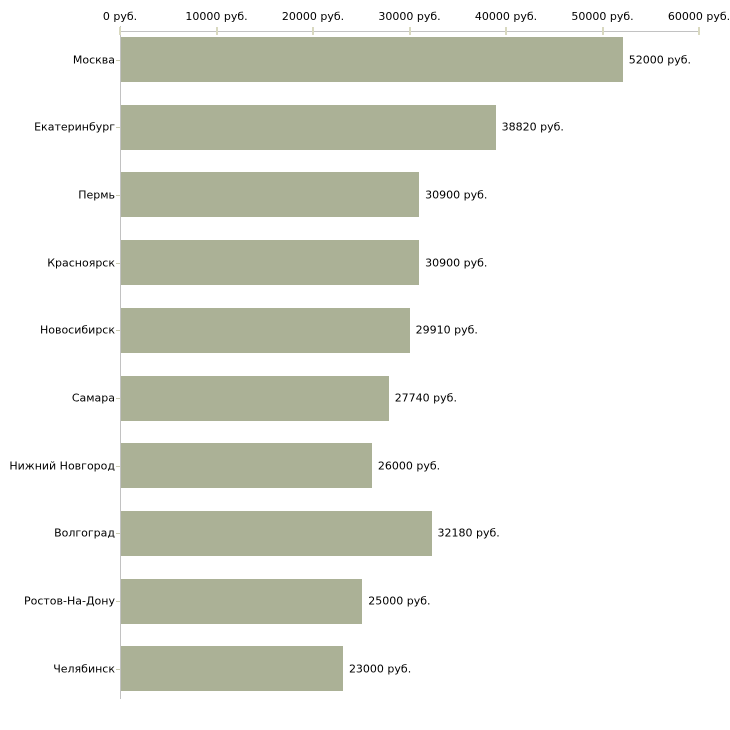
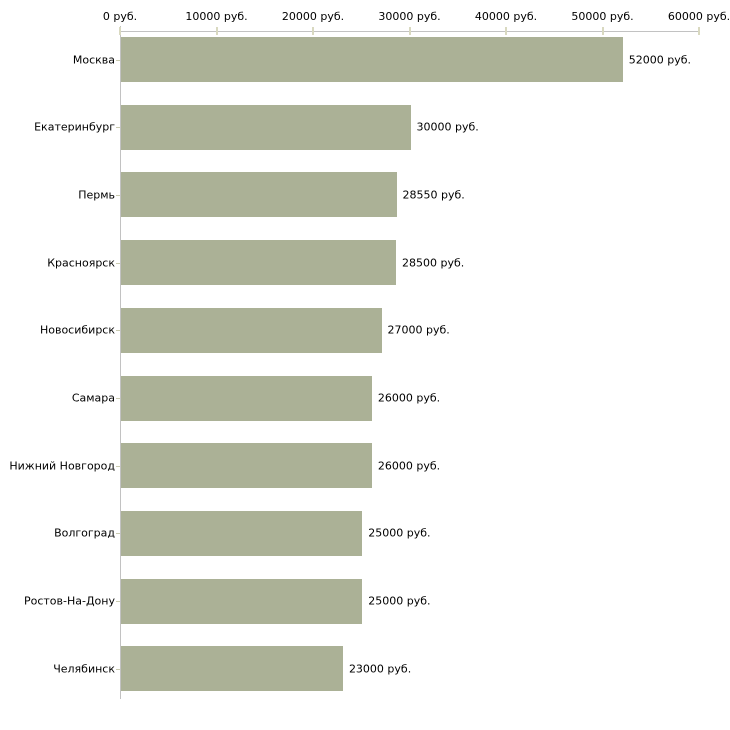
Екатеринбург: 38820 -> 30000
Пермь: 30900 -> 28550
Красноярск: 30900 -> 28500
Новосибирск: 29910 -> 27000
Самара: 27740 -> 26000
Волгоград: 32180 -> 25000
